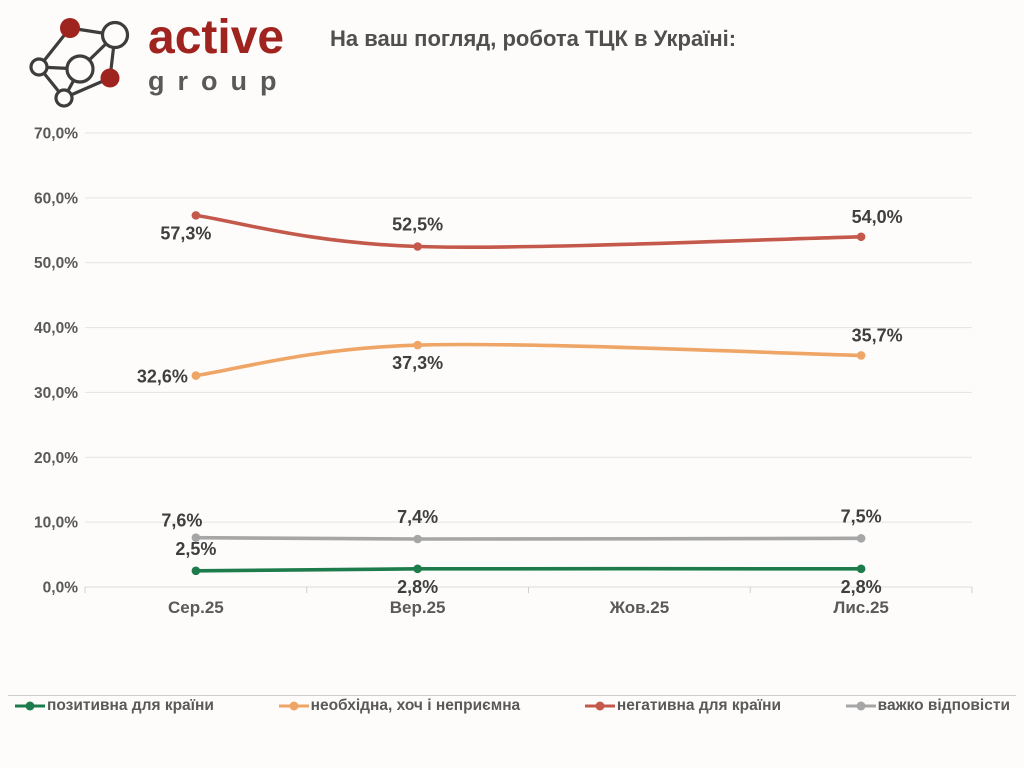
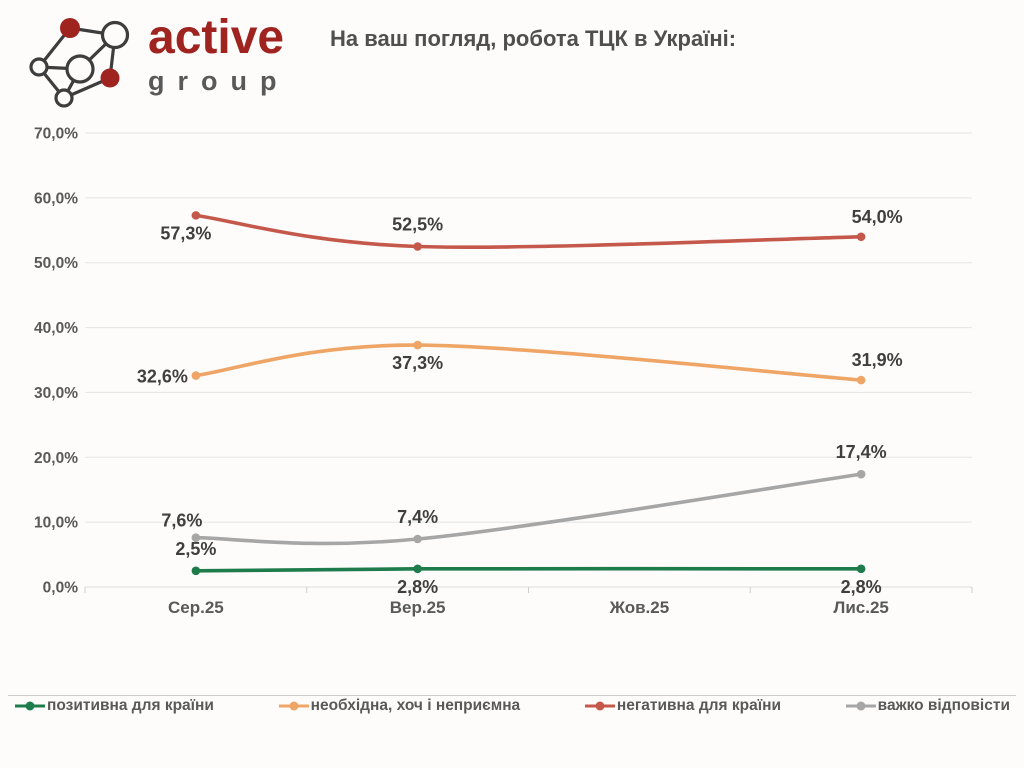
необхідна, хоч і неприємна/Лис.25: 35,7% -> 31,9%
важко відповісти/Лис.25: 7,5% -> 17,4%
